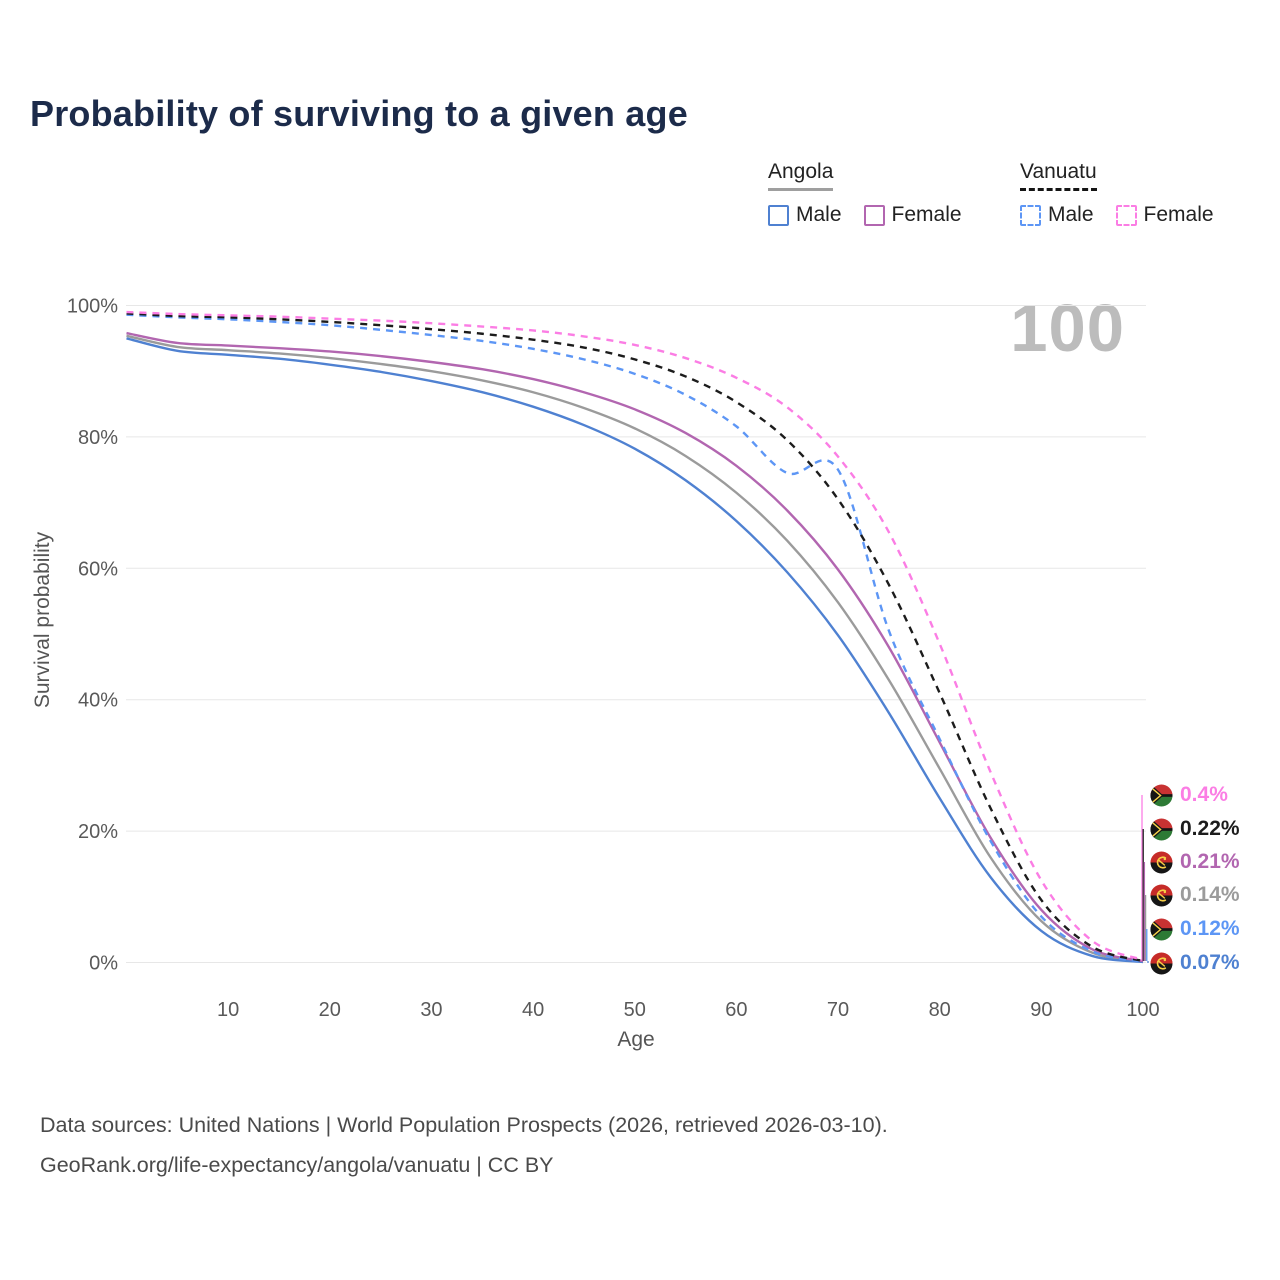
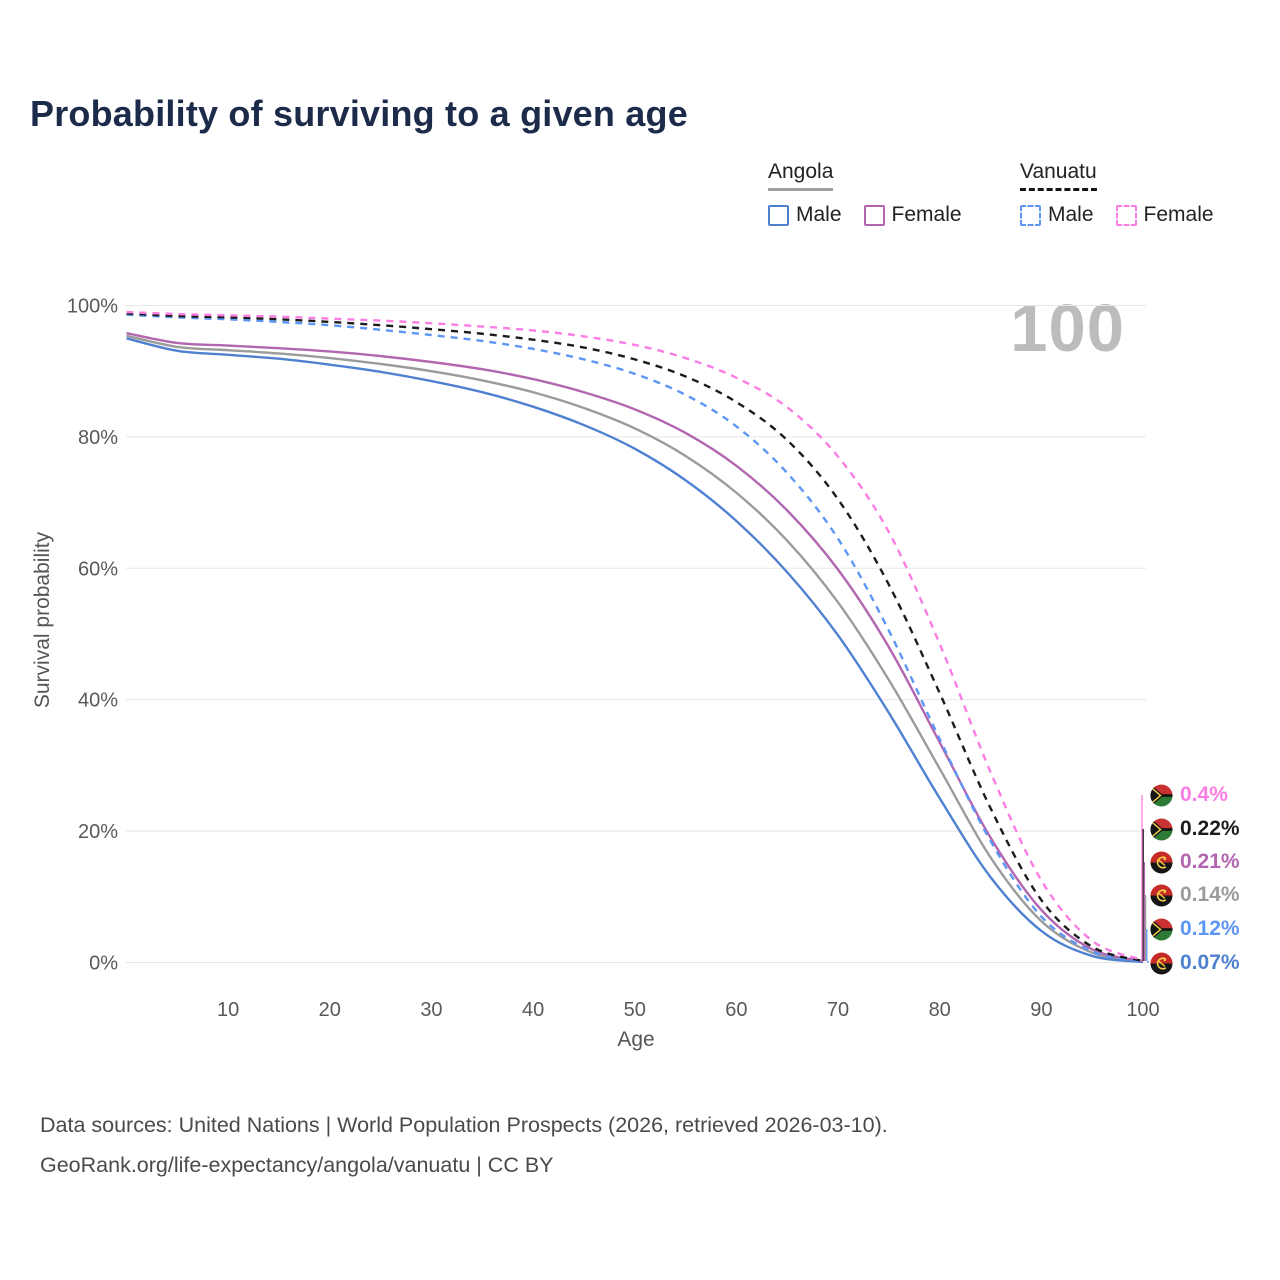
Vanuatu Male/70: 75% -> 64%
